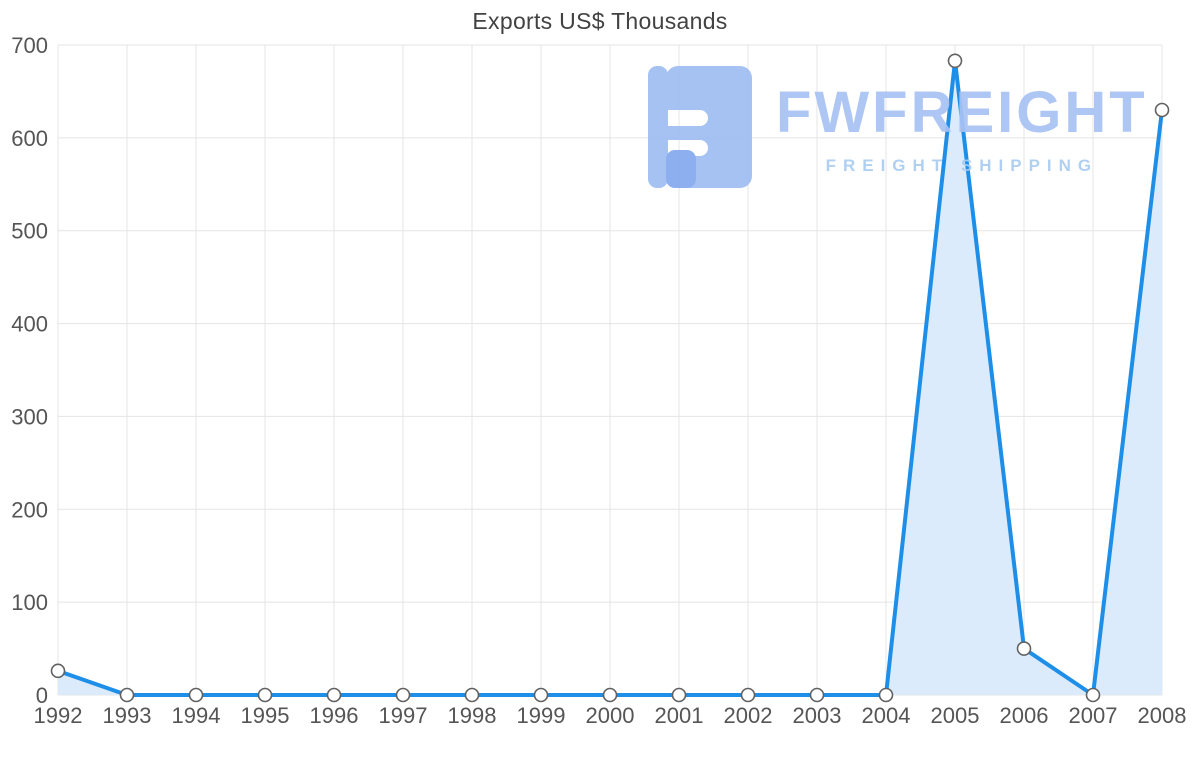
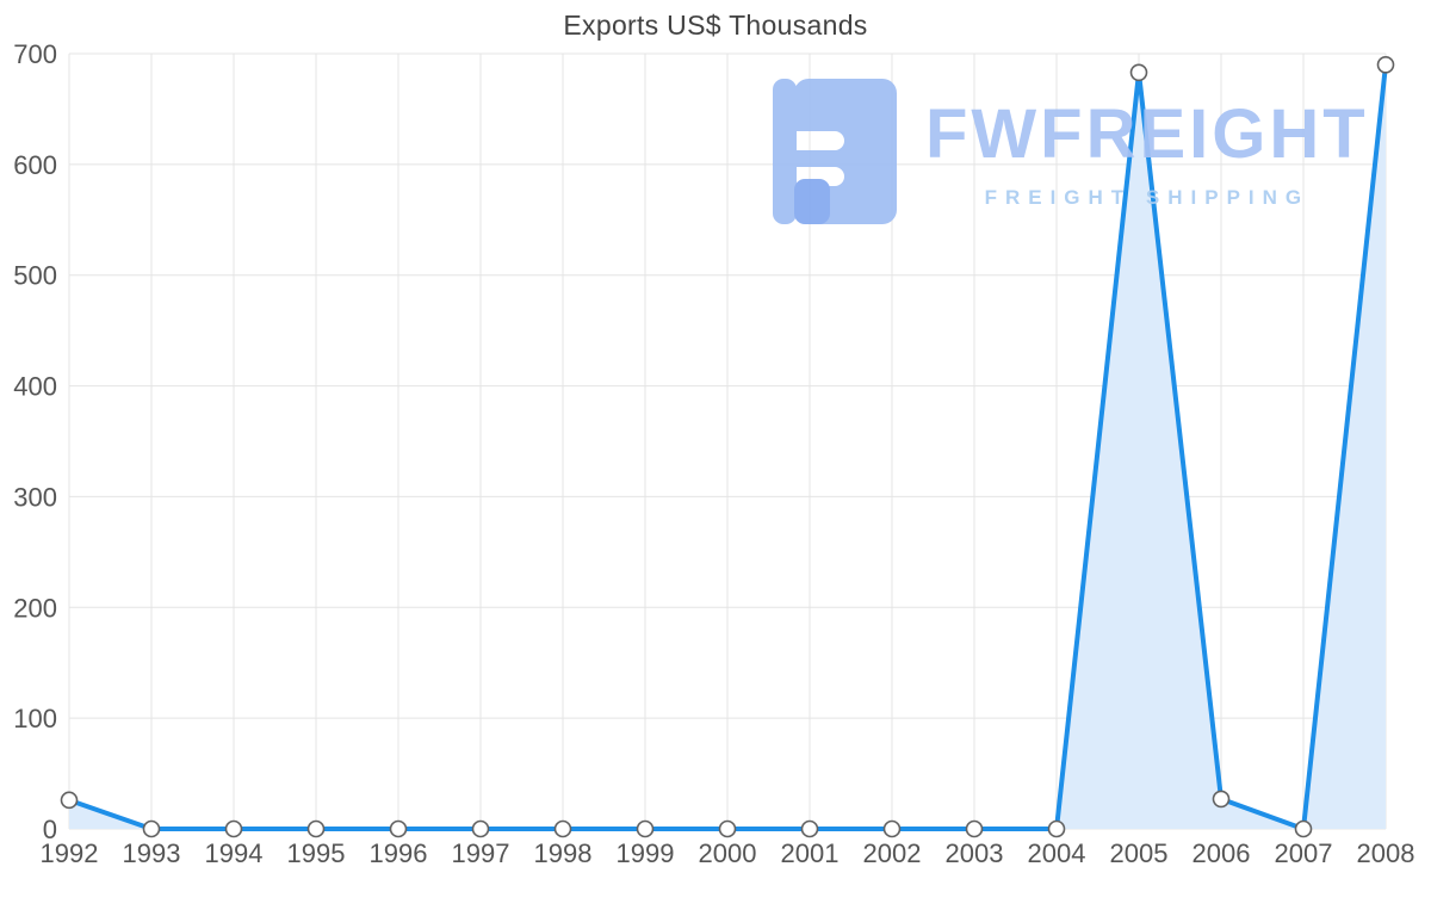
2006: 50 -> 30
2008: 630 -> 690
